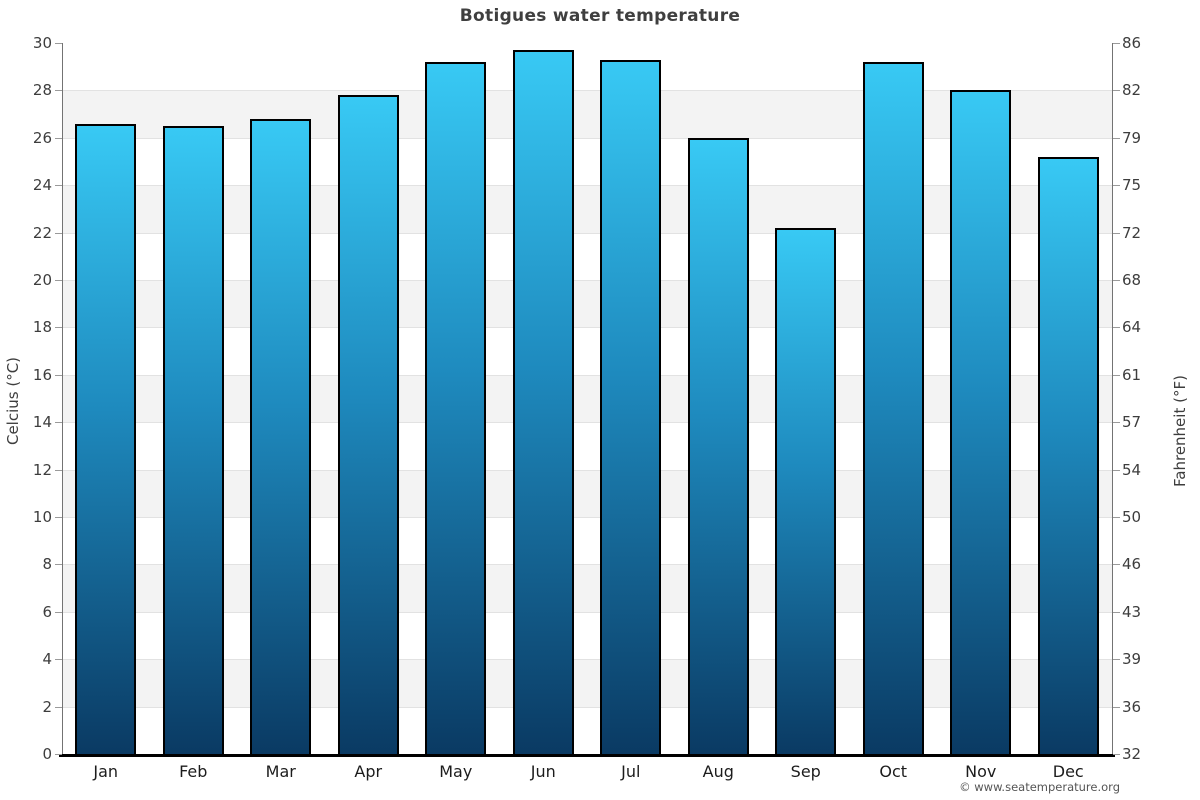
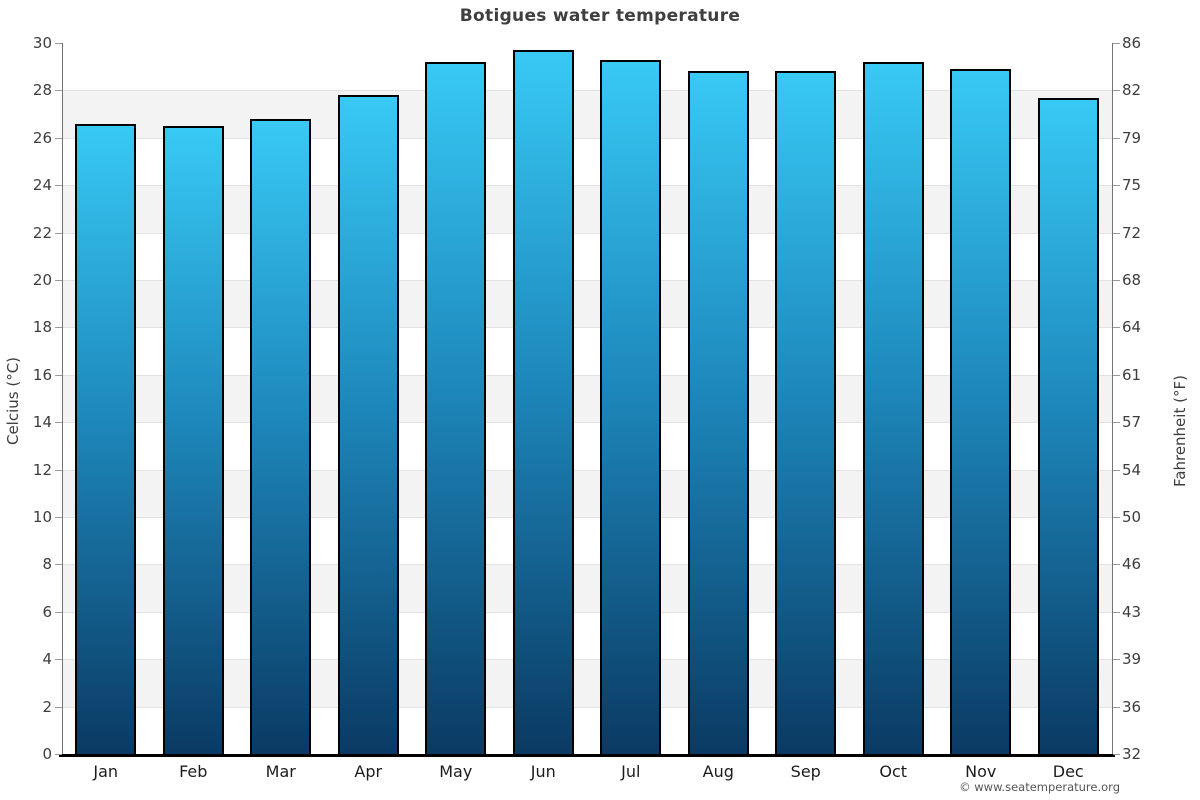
Aug: 26.0 -> 28.8
Sep: 22.2 -> 28.8
Nov: 28.0 -> 28.9
Dec: 25.2 -> 27.7
